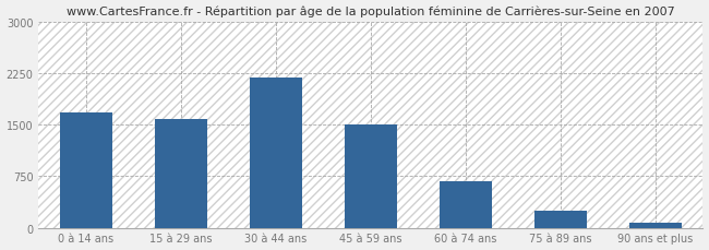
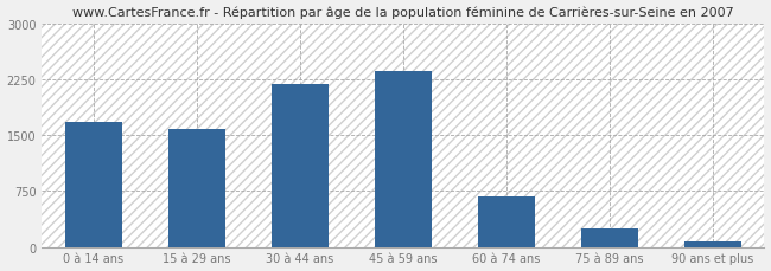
45 à 59 ans: 1500 -> 2360
